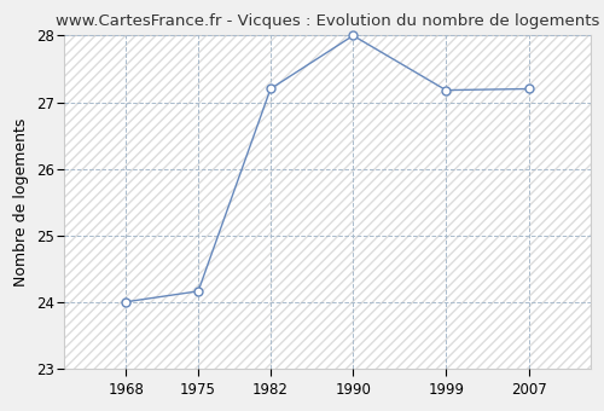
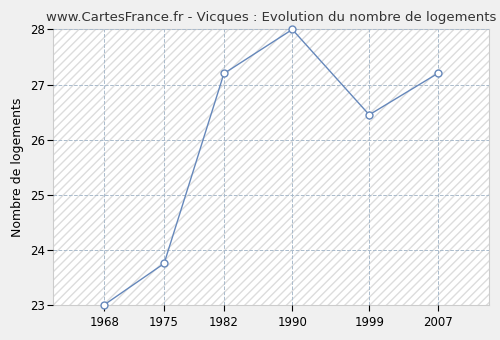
1968: 24.00 -> 23.00
1975: 24.16 -> 23.75
1999: 27.18 -> 26.45
